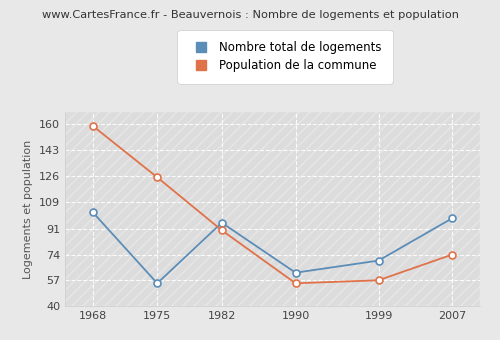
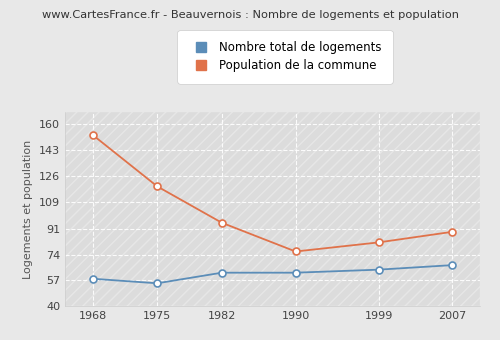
Nombre total de logements/1968: 102 -> 58
Population de la commune/1968: 159 -> 153
Population de la commune/1975: 125 -> 119
Nombre total de logements/1982: 95 -> 62
Population de la commune/1982: 90 -> 95
Population de la commune/1990: 55 -> 76
Nombre total de logements/1999: 70 -> 64
Population de la commune/1999: 57 -> 82
Nombre total de logements/2007: 98 -> 67
Population de la commune/2007: 74 -> 89
